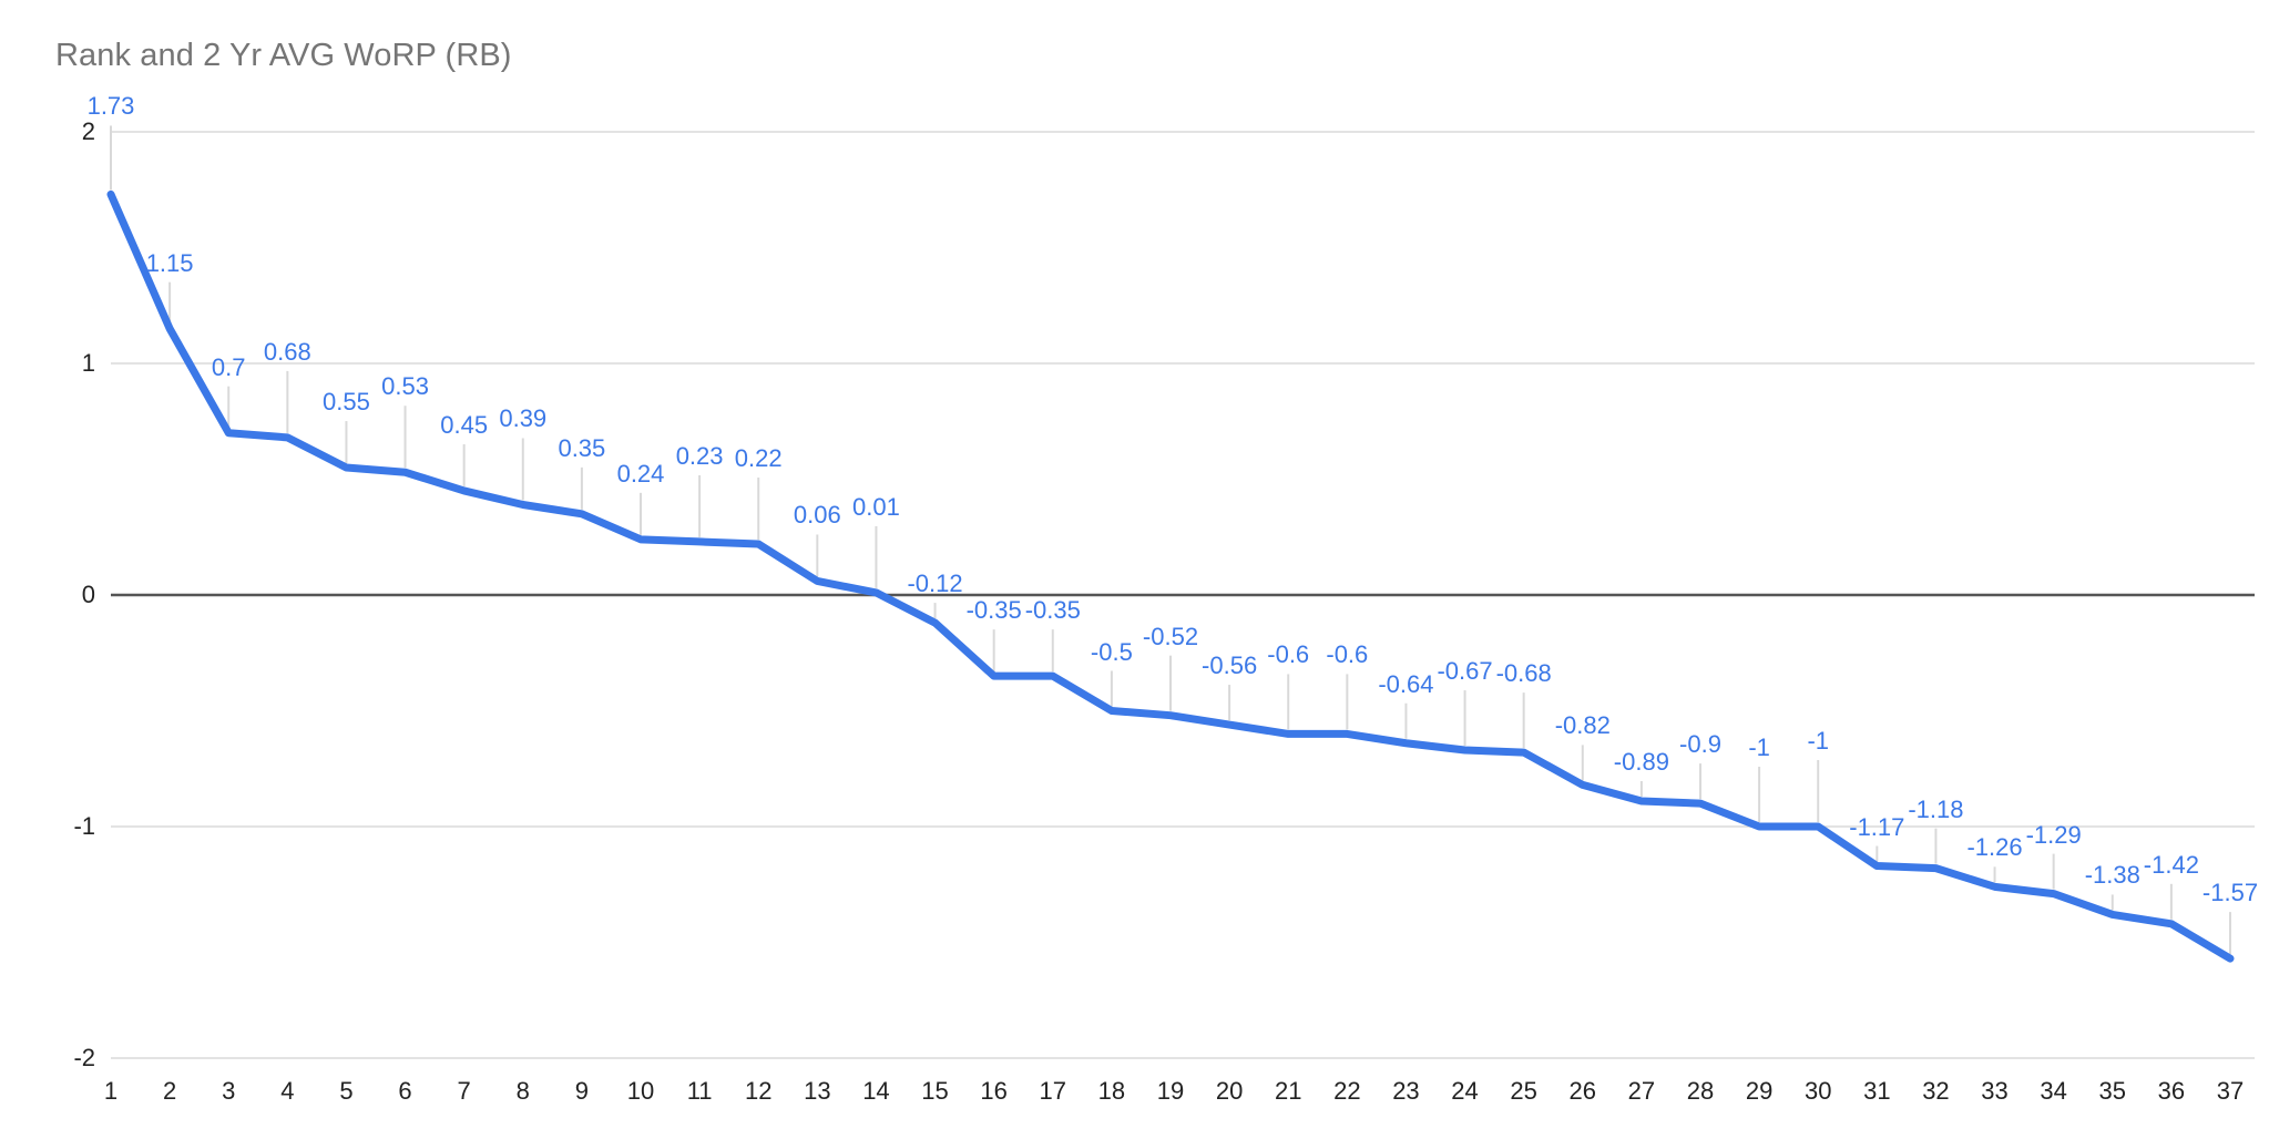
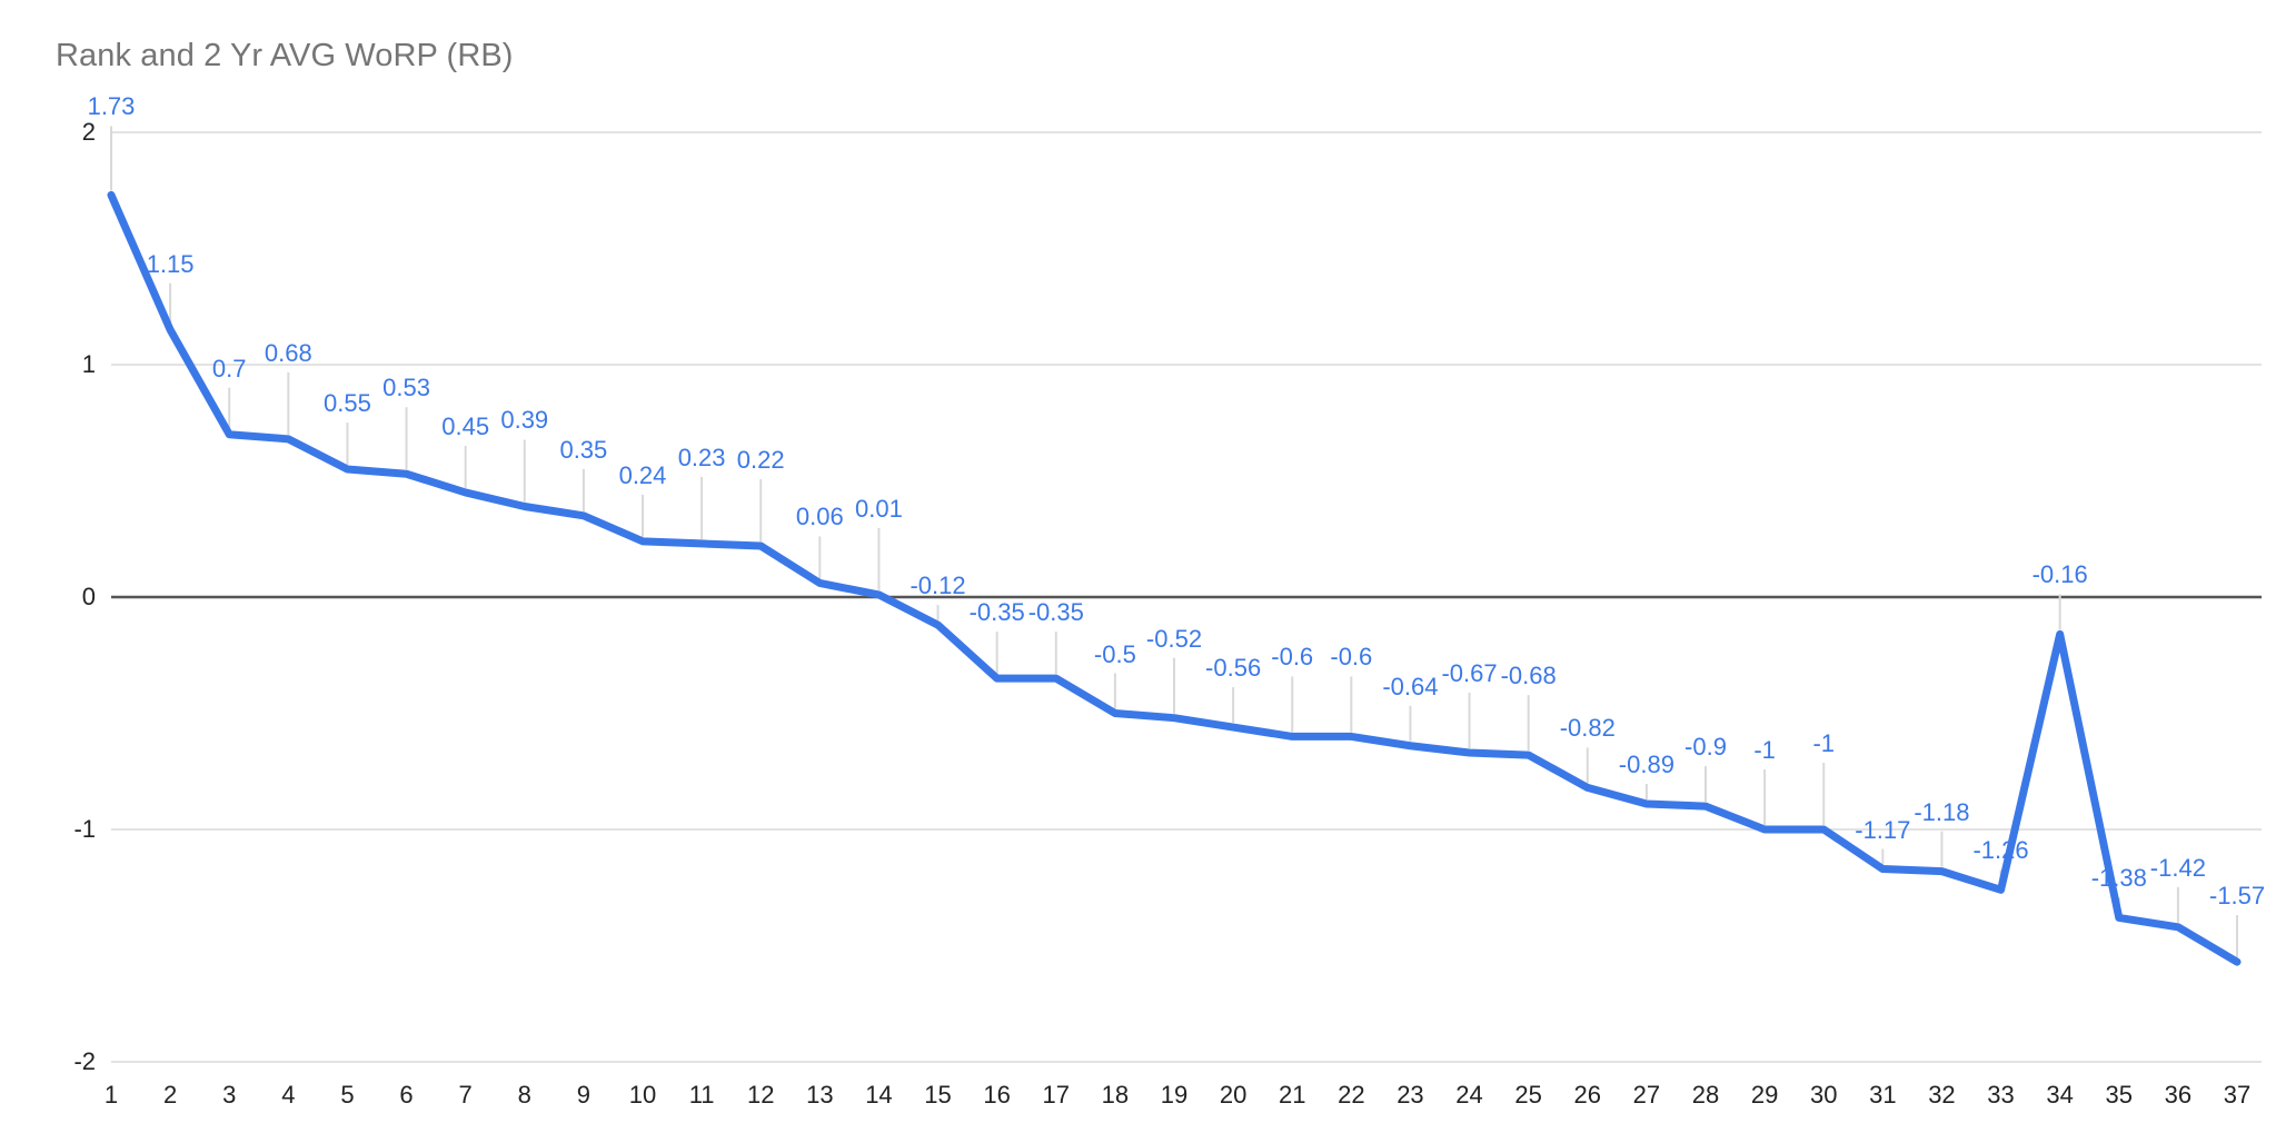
34: -1.29 -> -0.16
